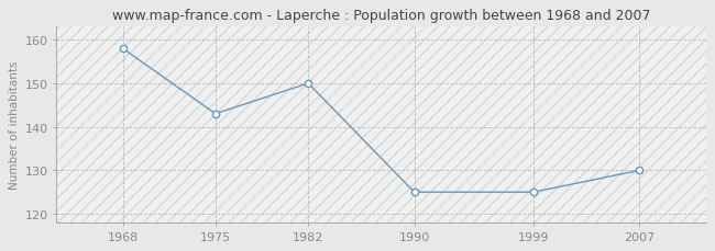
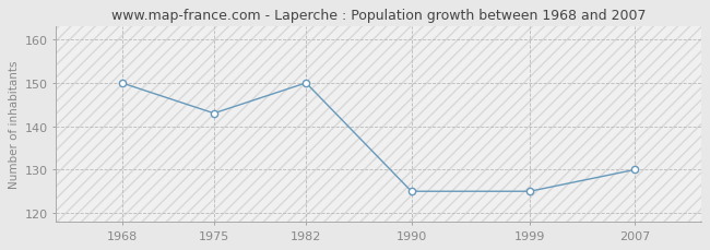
1968: 158 -> 150
